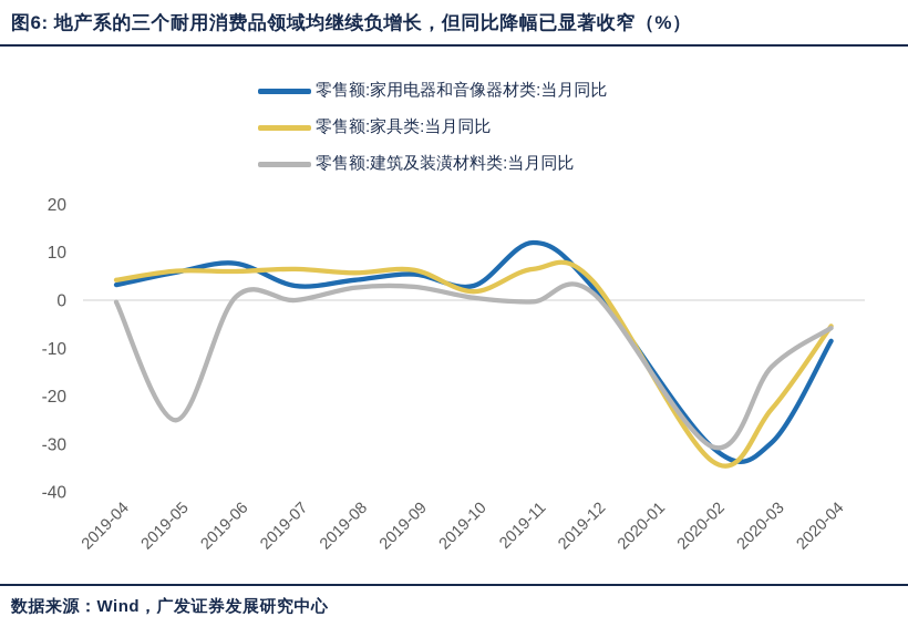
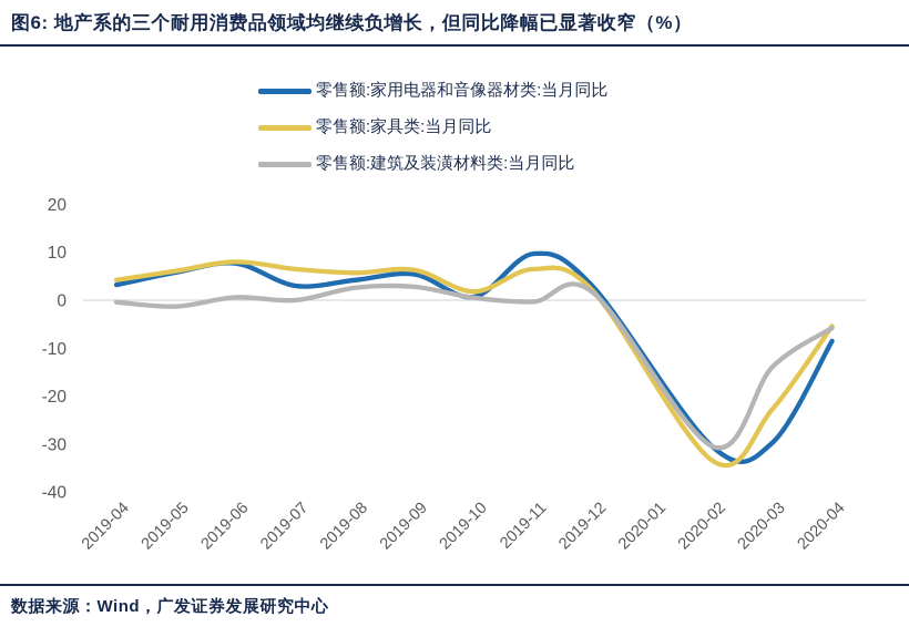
零售额:建筑及装潢材料类:当月同比/2019-05: -25 -> -1
零售额:家具类:当月同比/2019-06: 6 -> 8
零售额:家用电器和音像器材类:当月同比/2019-10: 3 -> 1
零售额:家用电器和音像器材类:当月同比/2019-11: 12 -> 10
零售额:家具类:当月同比/2019-12: 4 -> 2
